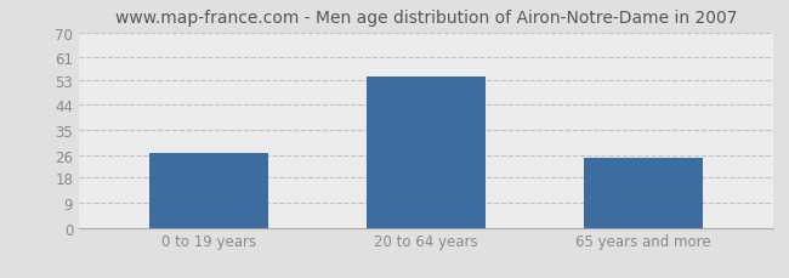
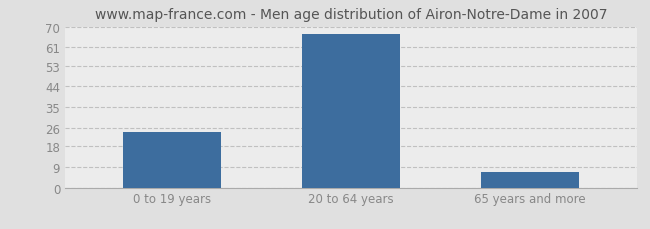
0 to 19 years: 27 -> 24
20 to 64 years: 54 -> 67
65 years and more: 25 -> 7
